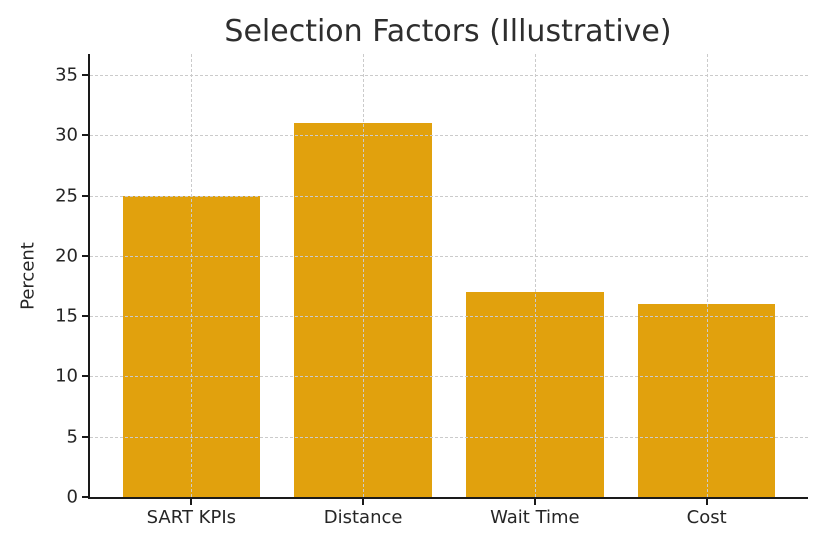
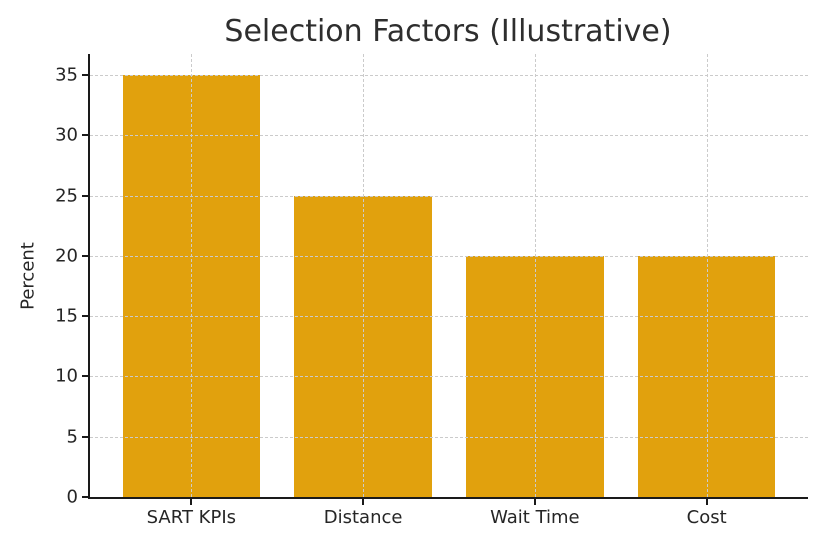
SART KPIs: 25 -> 35
Distance: 31 -> 25
Wait Time: 17 -> 20
Cost: 16 -> 20
